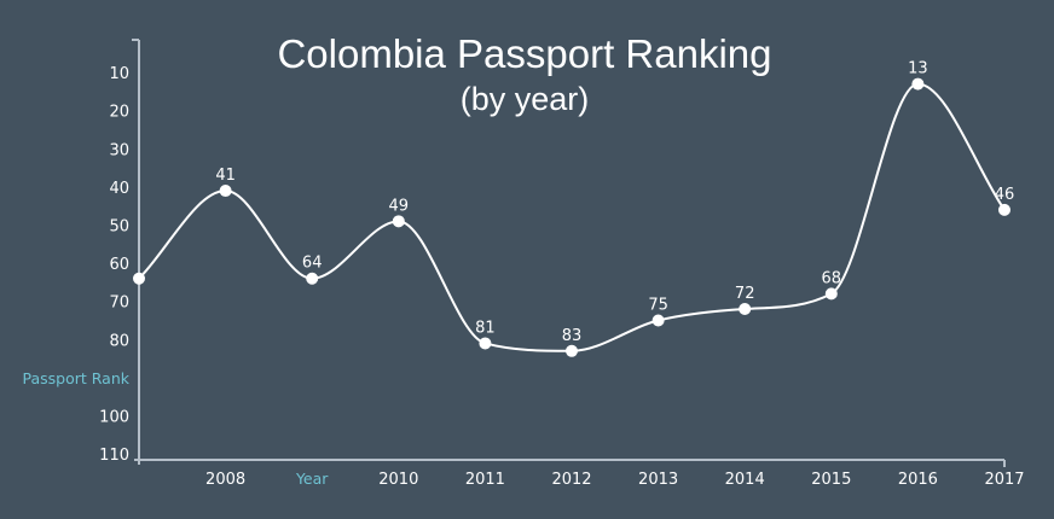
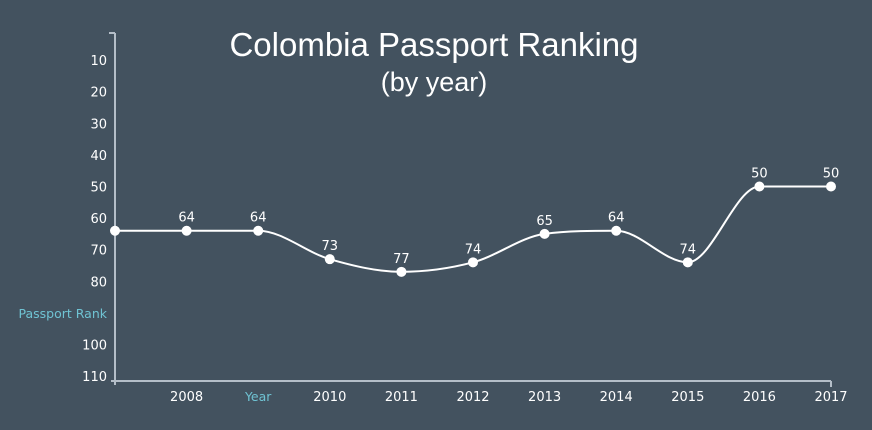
2008: 41 -> 64
2010: 49 -> 73
2011: 81 -> 77
2012: 83 -> 74
2013: 75 -> 65
2014: 72 -> 64
2015: 68 -> 74
2016: 13 -> 50
2017: 46 -> 50
